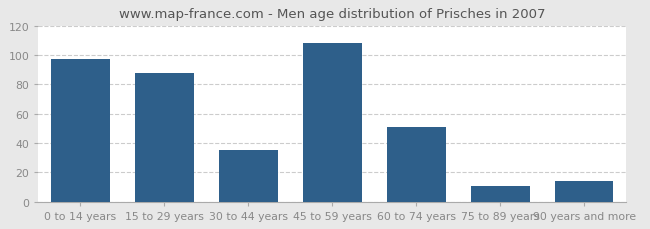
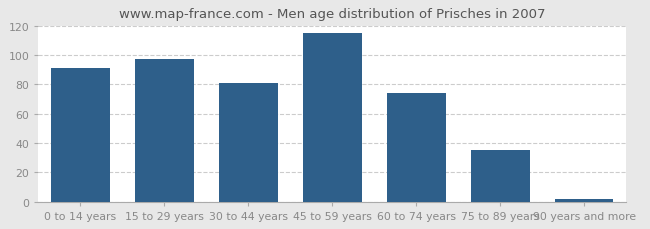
0 to 14 years: 97 -> 91
15 to 29 years: 88 -> 97
30 to 44 years: 35 -> 81
45 to 59 years: 108 -> 115
60 to 74 years: 51 -> 74
75 to 89 years: 11 -> 35
90 years and more: 14 -> 2
